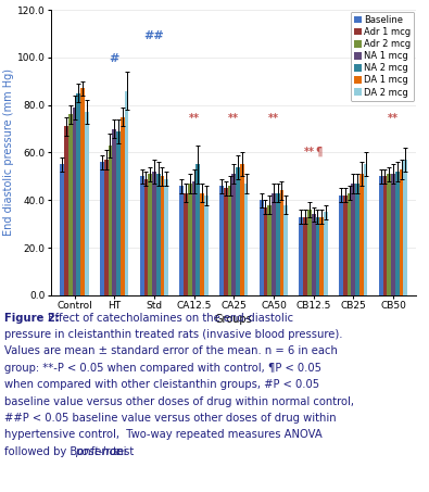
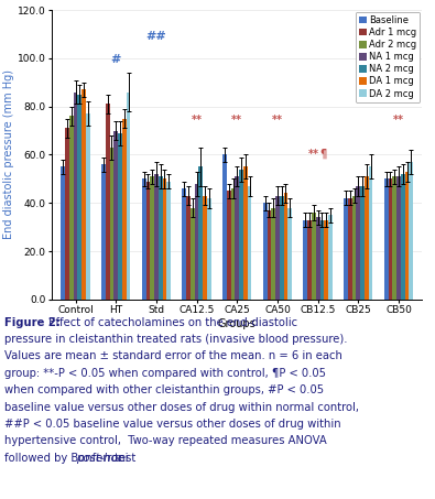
NA 1 mcg/Control: 79 -> 86
Adr 1 mcg/HT: 57 -> 81
Adr 2 mcg/CA12.5: 47 -> 38
Baseline/CA25: 46 -> 60
